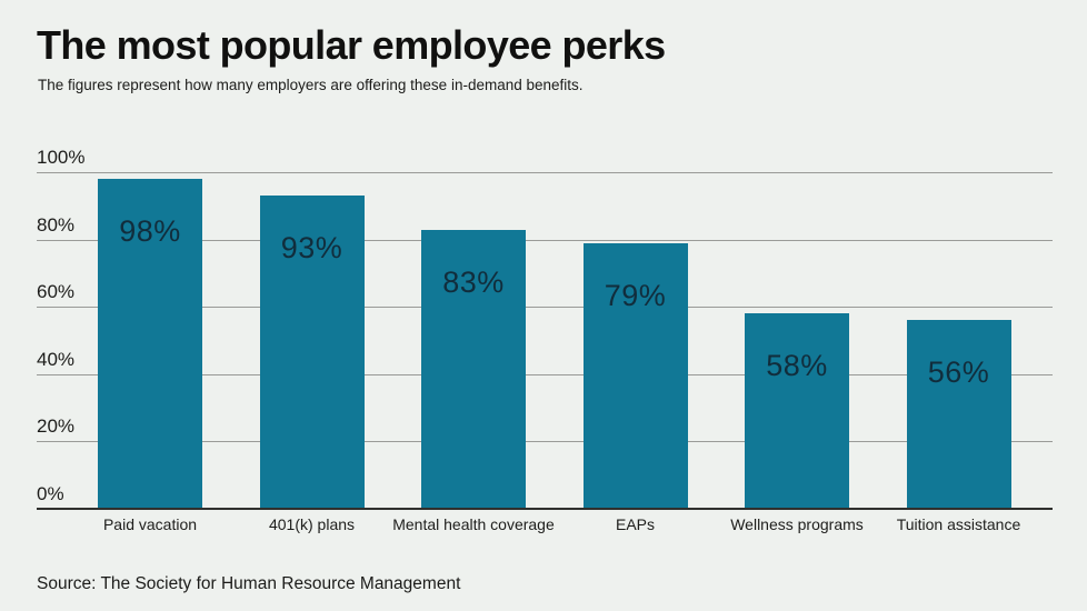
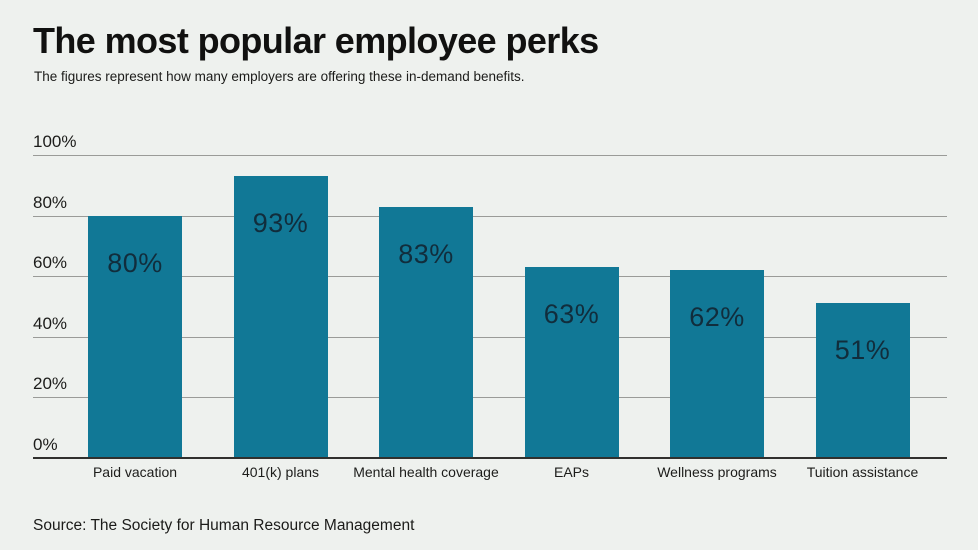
Paid vacation: 98% -> 80%
EAPs: 79% -> 63%
Wellness programs: 58% -> 62%
Tuition assistance: 56% -> 51%
